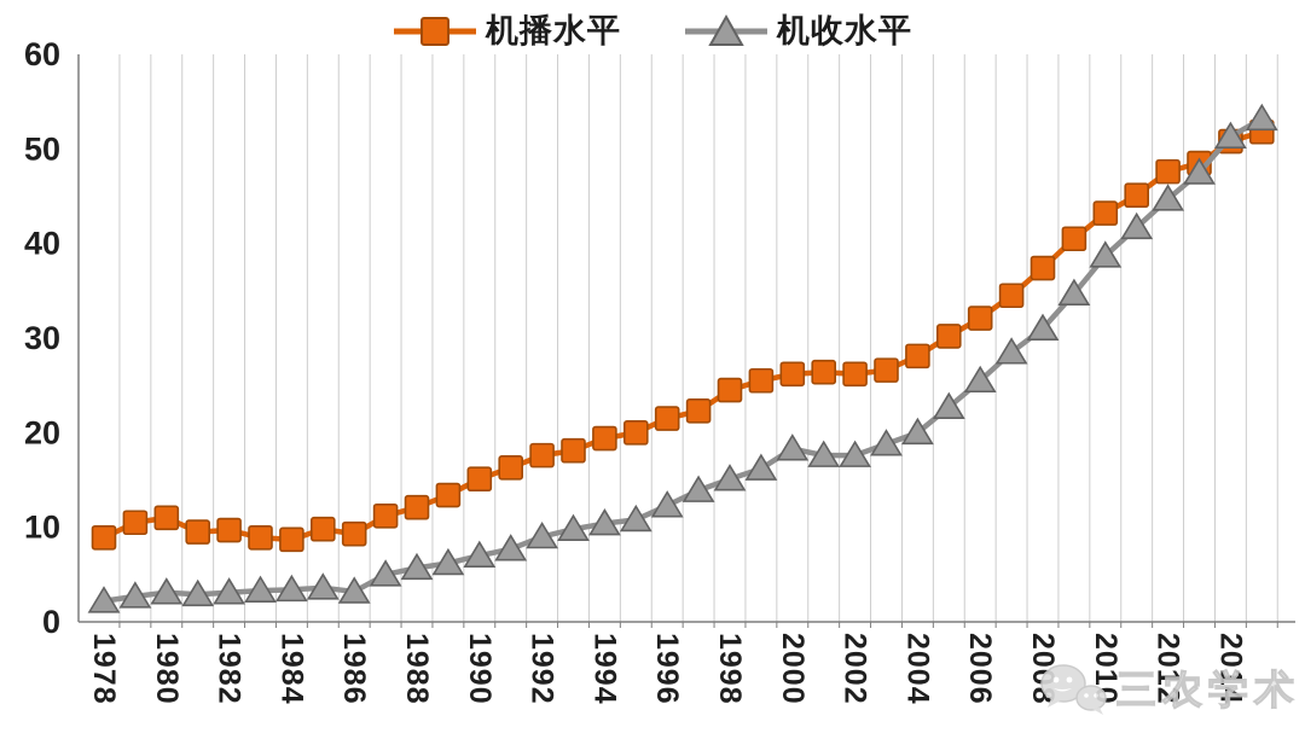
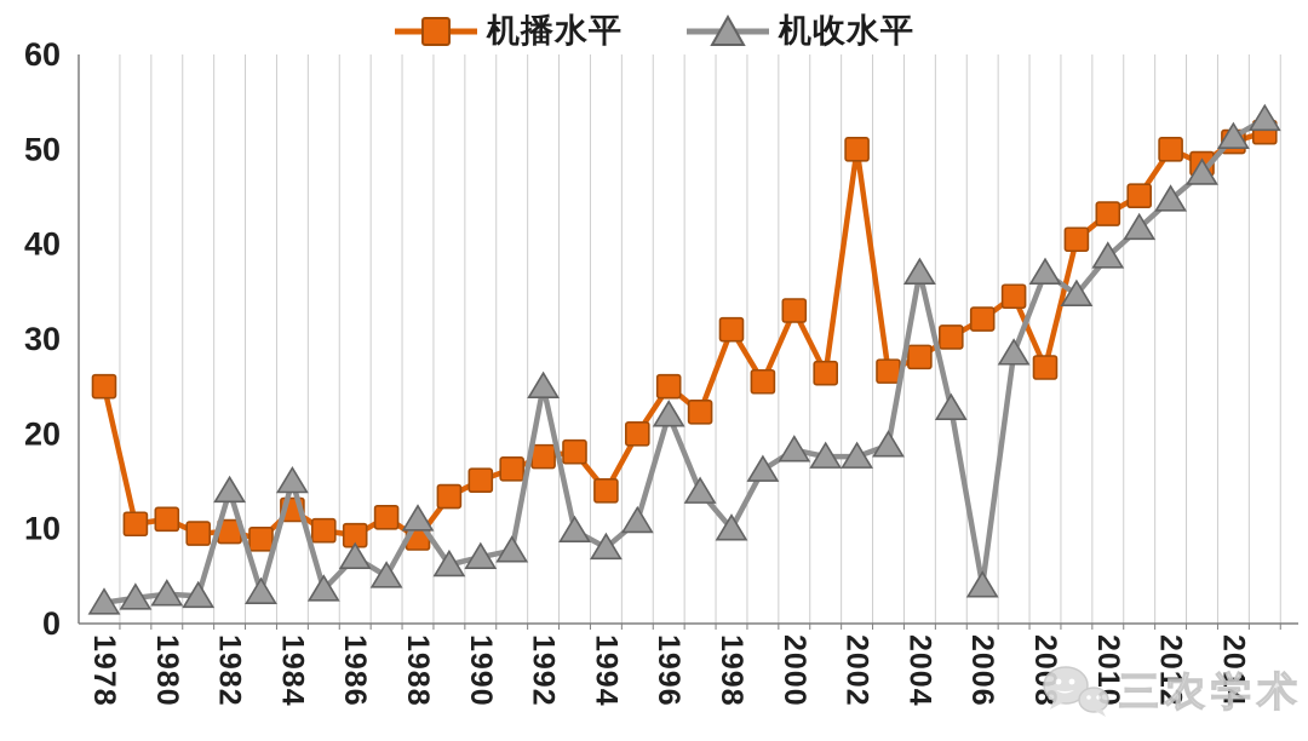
机播水平/1978: 9 -> 25
机收水平/1982: 3 -> 14
机播水平/1984: 9 -> 12
机收水平/1984: 3 -> 15
机收水平/1986: 3 -> 7
机播水平/1988: 12 -> 9
机收水平/1988: 6 -> 11
机收水平/1992: 9 -> 25
机播水平/1994: 19 -> 14
机收水平/1994: 10 -> 8
机播水平/1996: 22 -> 25
机收水平/1996: 12 -> 22
机播水平/1998: 24 -> 31
机收水平/1998: 15 -> 10
机播水平/2000: 26 -> 33
机播水平/2002: 26 -> 50
机收水平/2004: 20 -> 37
机收水平/2006: 26 -> 4
机播水平/2008: 37 -> 27
机收水平/2008: 31 -> 37
机播水平/2012: 48 -> 50
